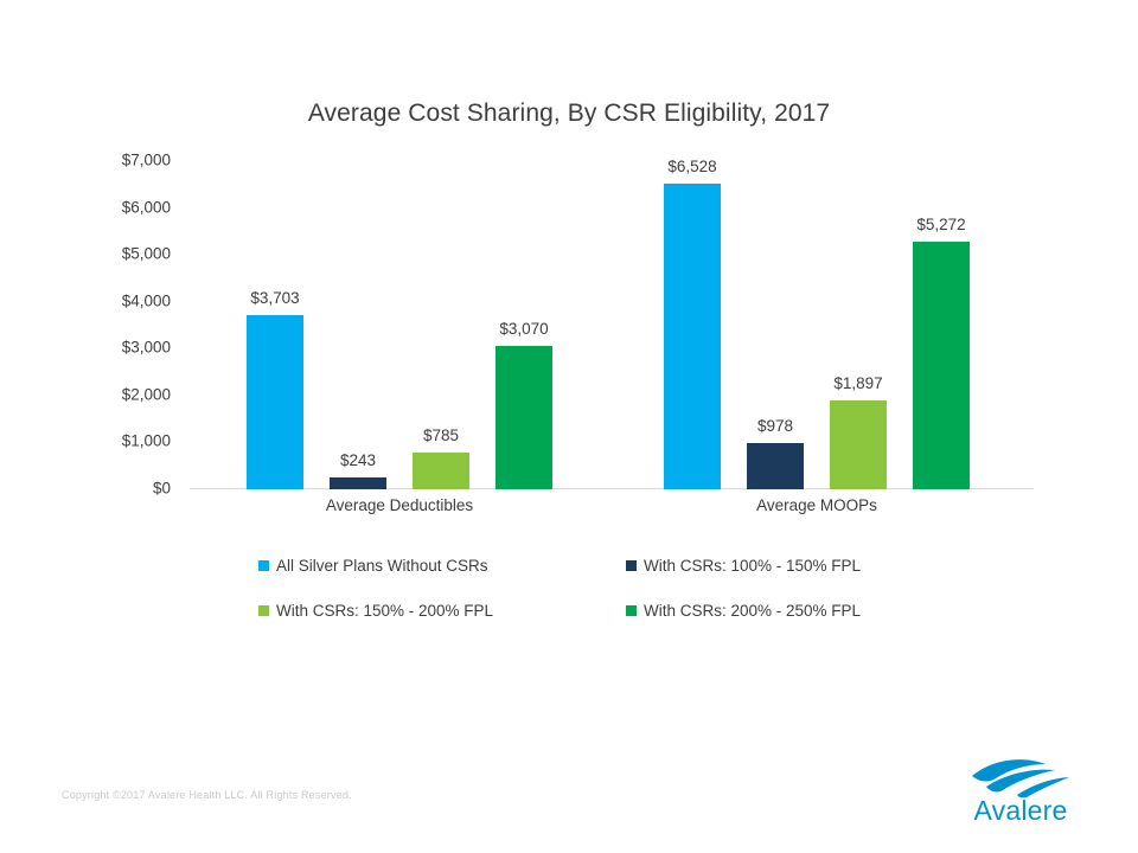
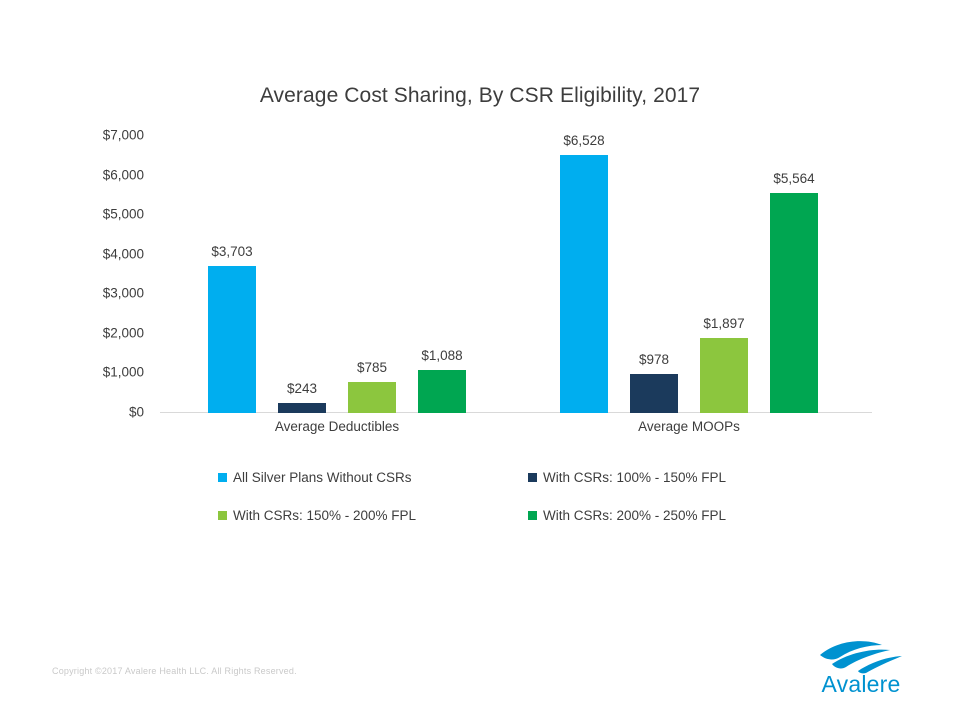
With CSRs: 200% - 250% FPL/Average Deductibles: $3,070 -> $1,088
With CSRs: 200% - 250% FPL/Average MOOPs: $5,272 -> $5,564
